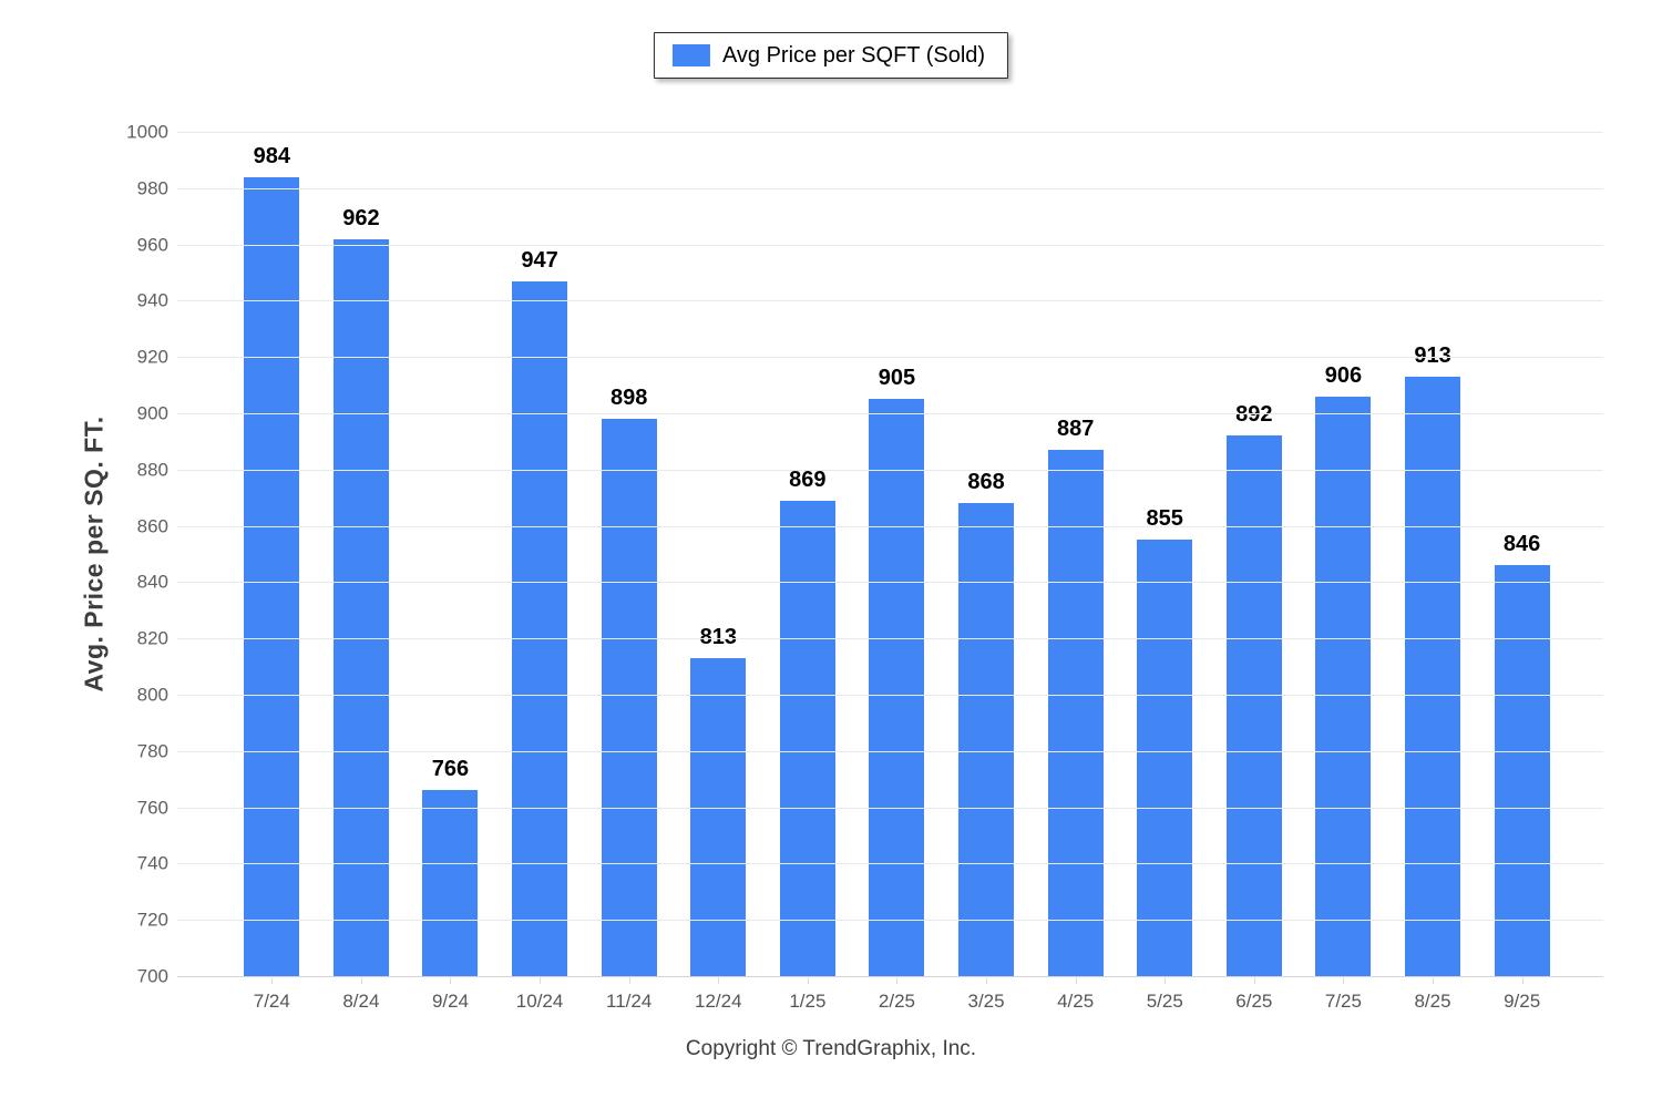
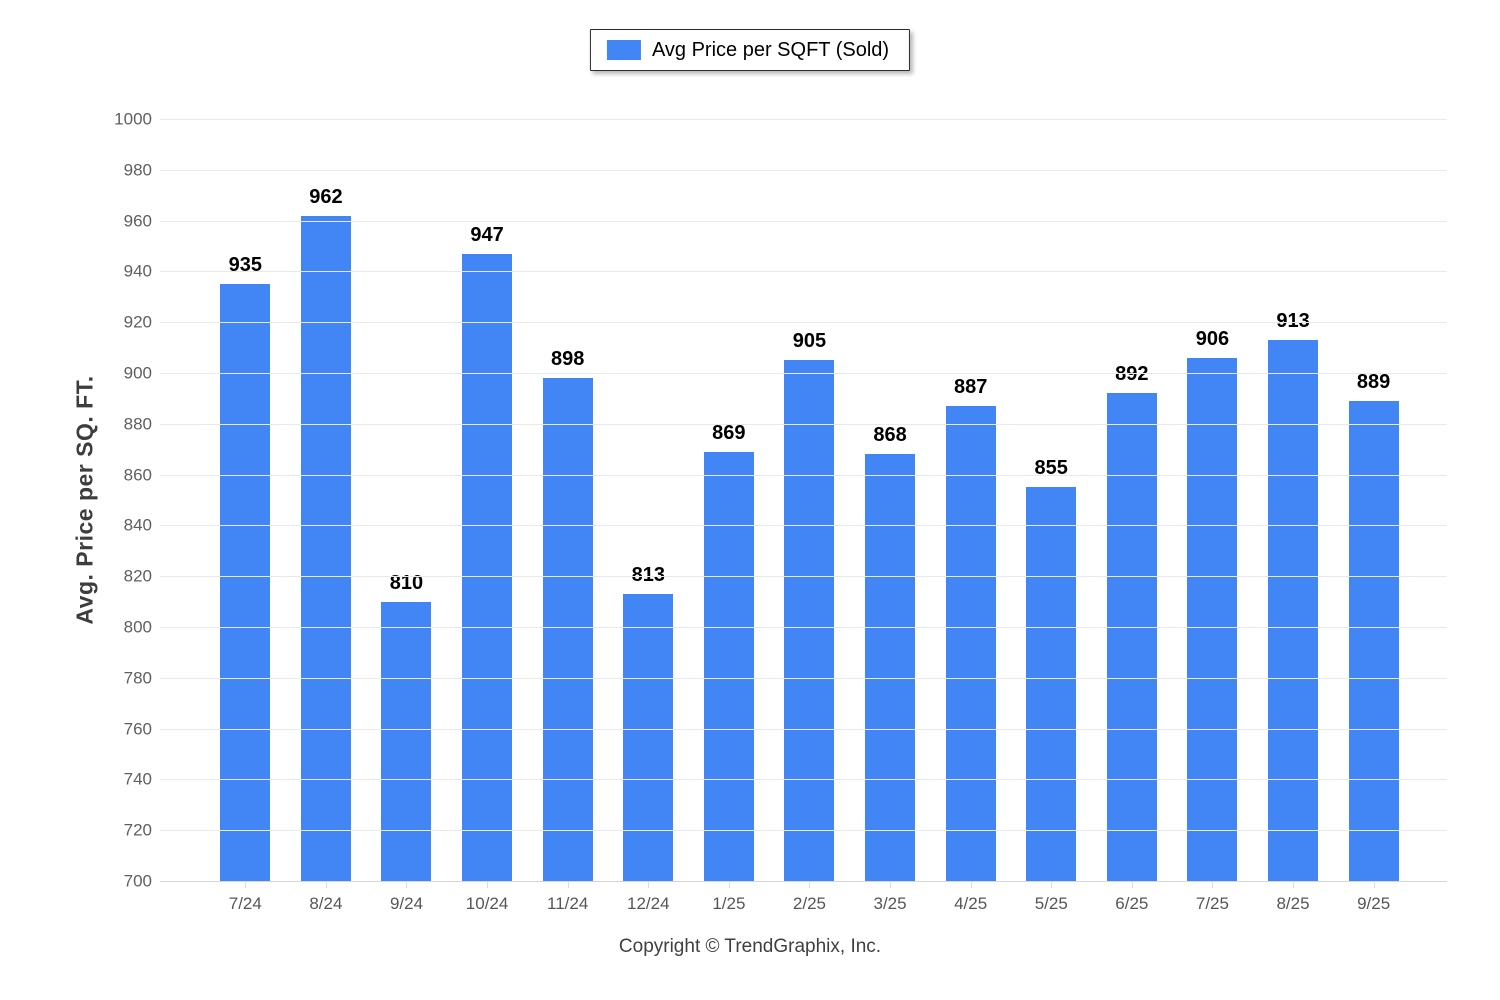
7/24: 984 -> 935
9/24: 766 -> 810
9/25: 846 -> 889
